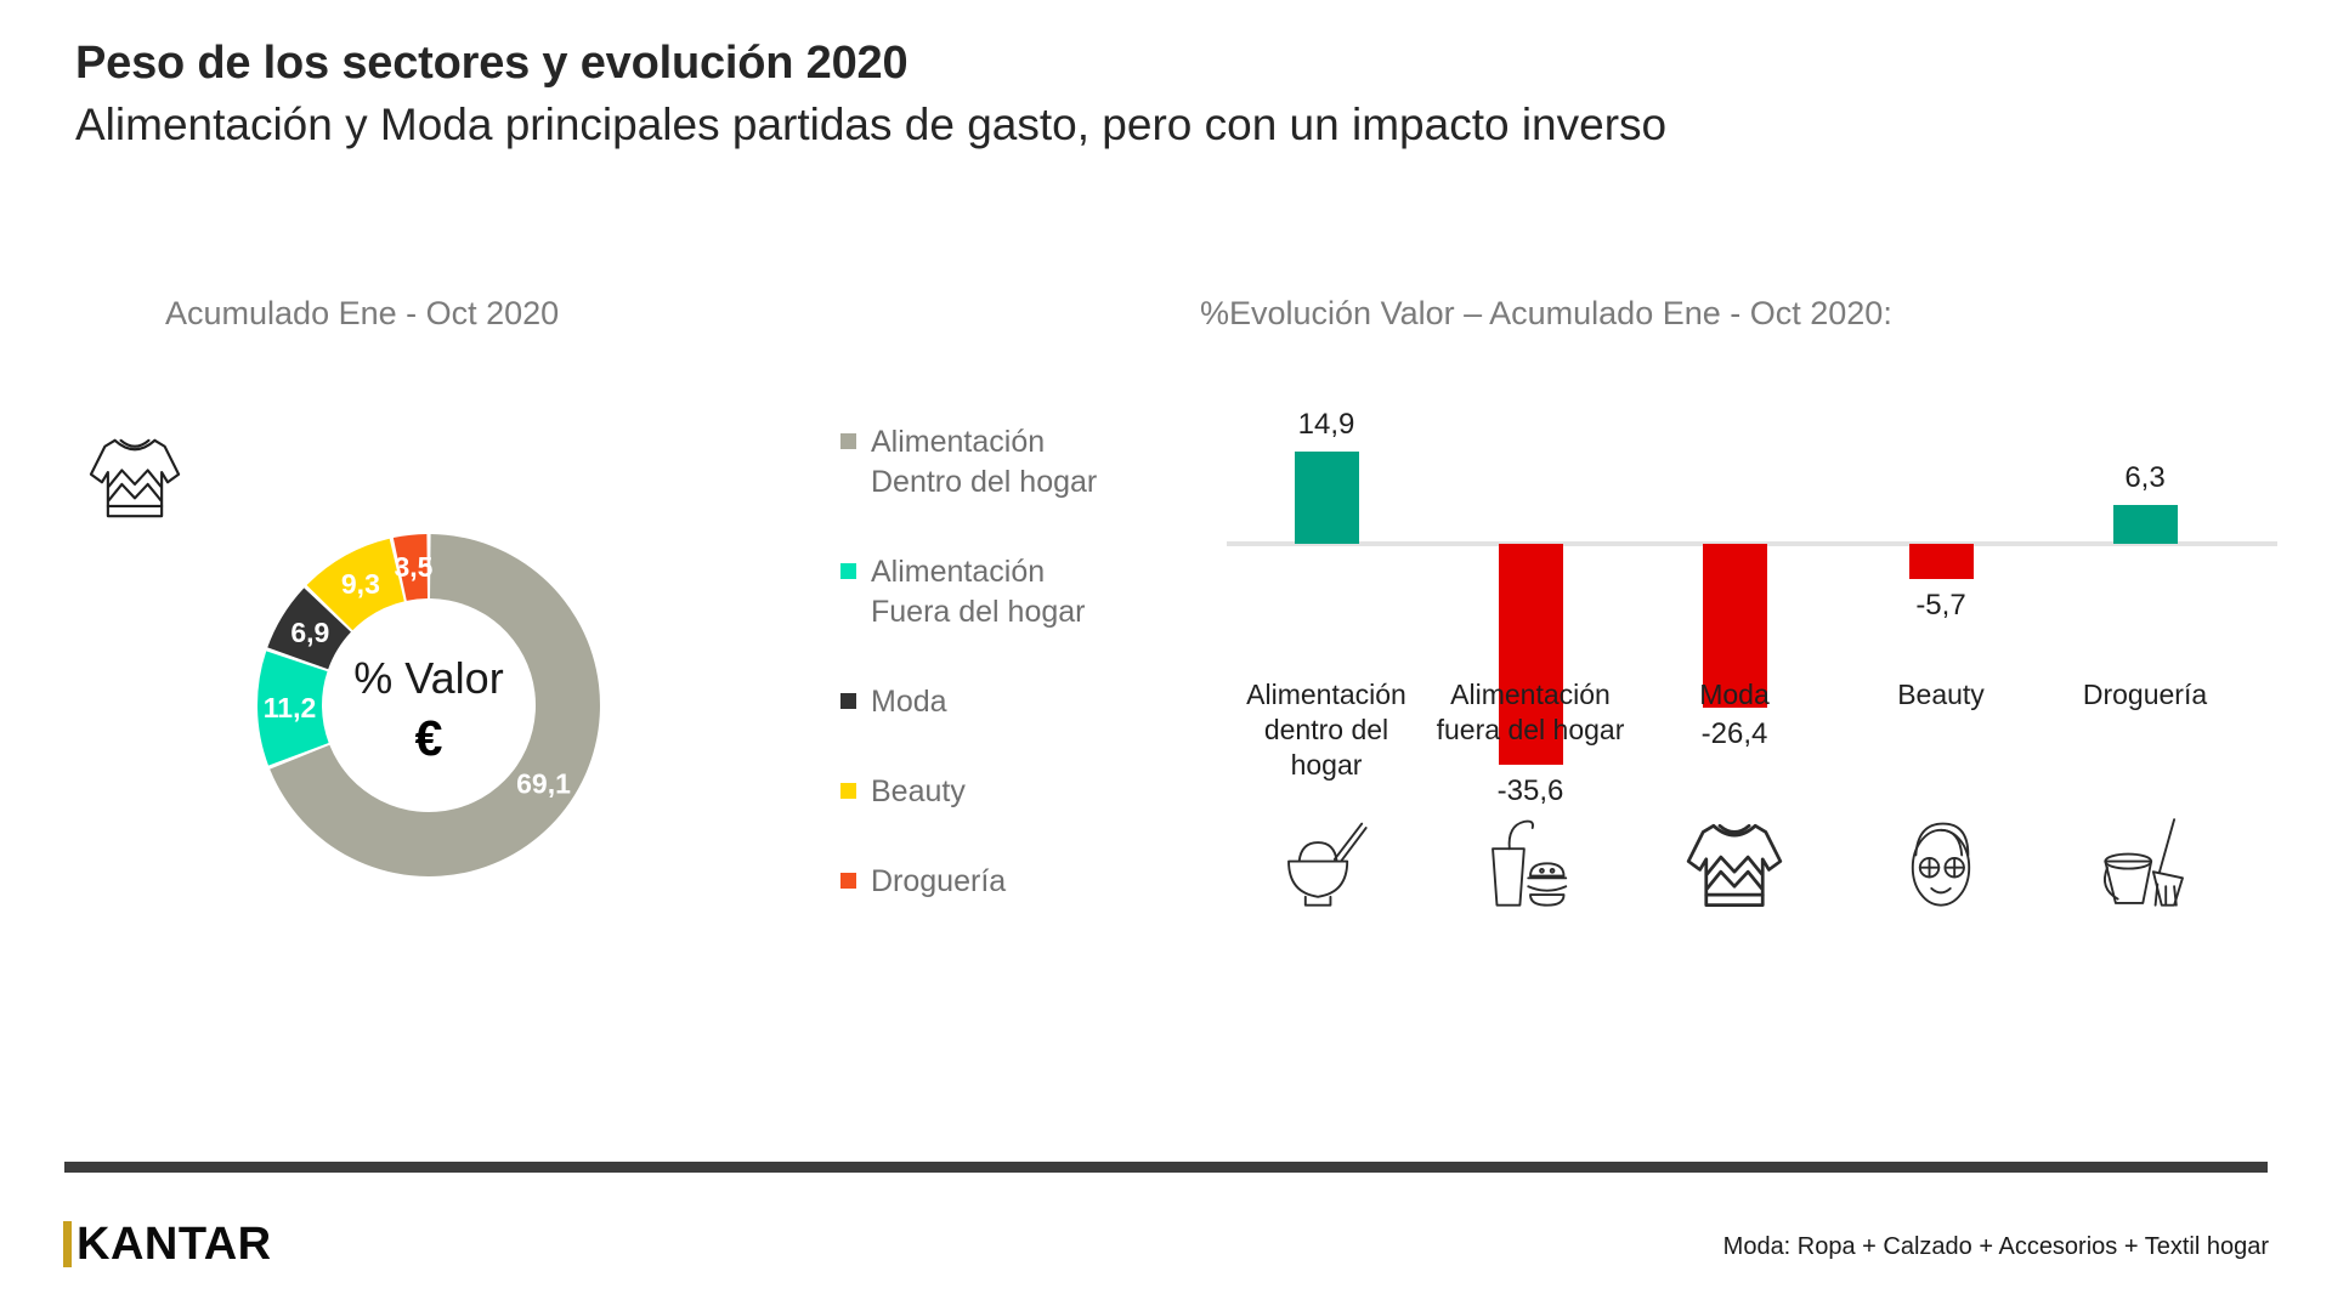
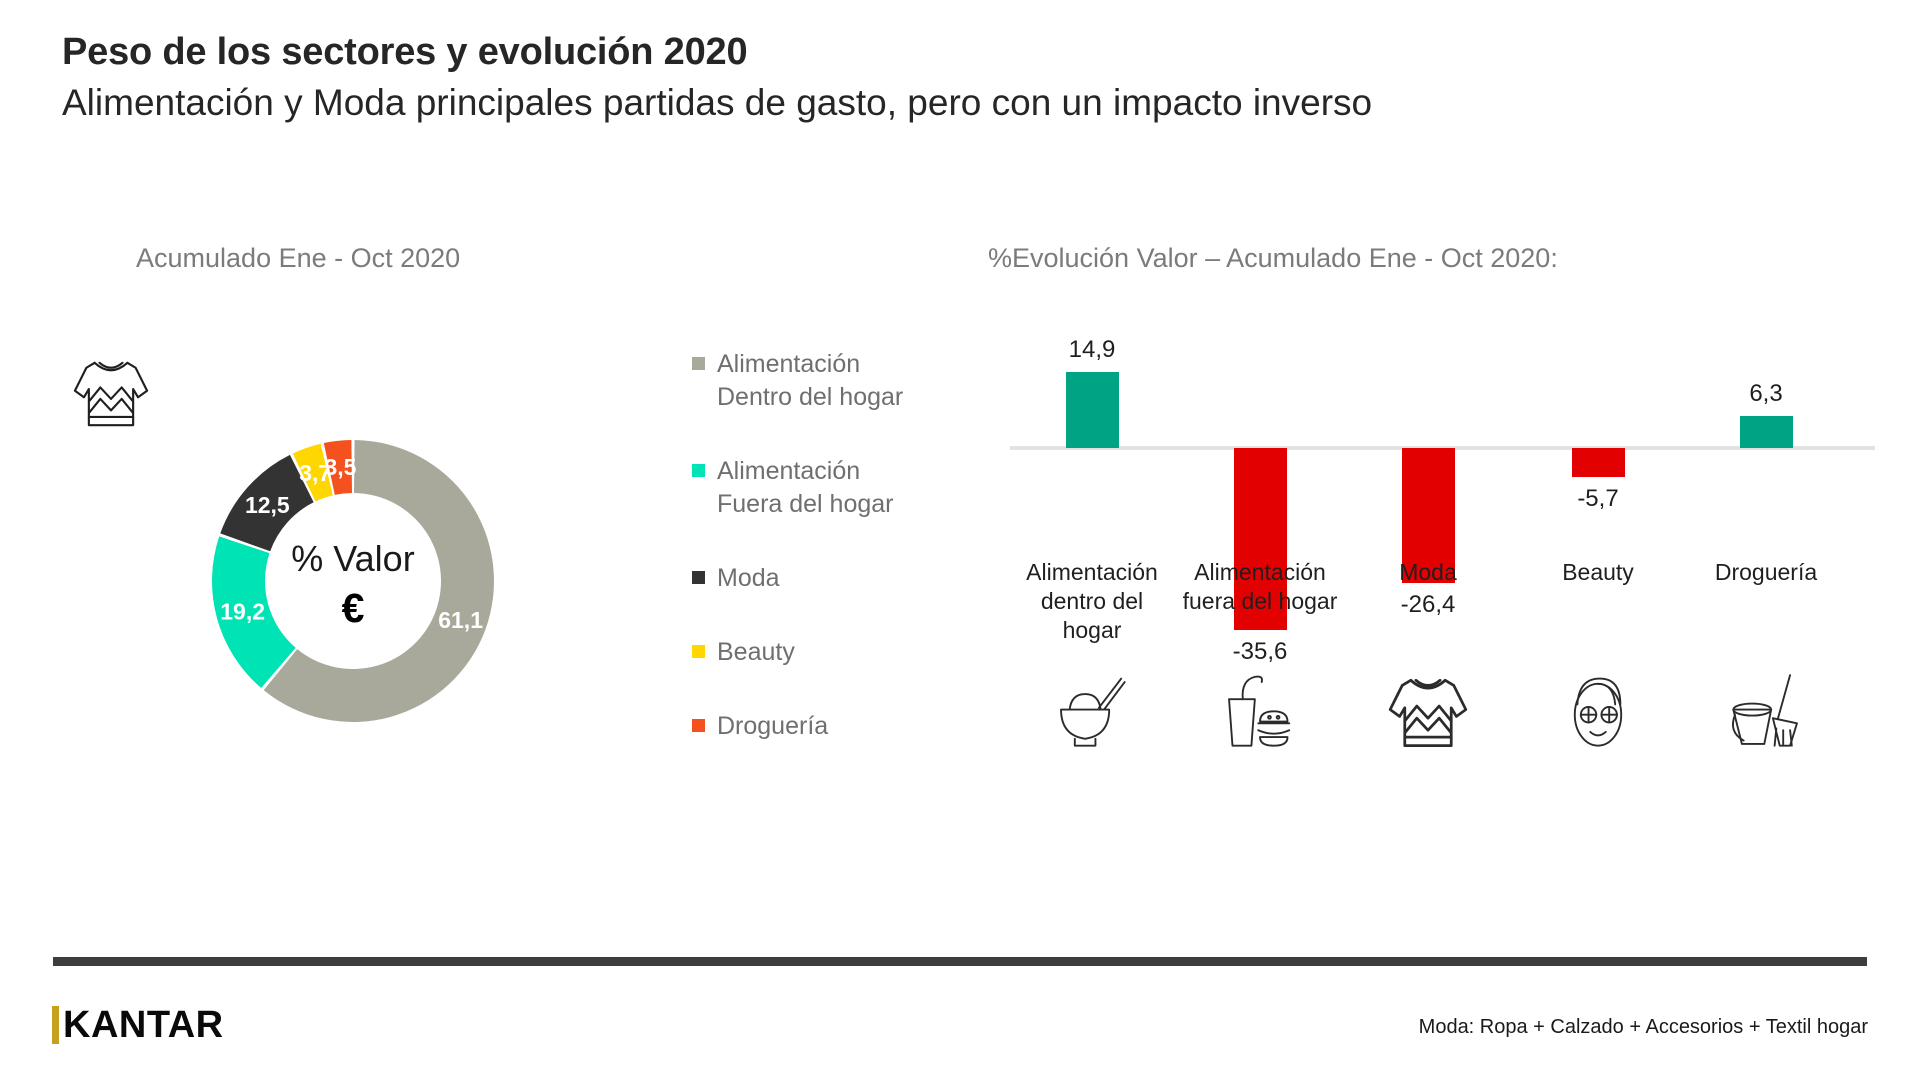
Acumulado Ene - Oct 2020/Alimentación Dentro del hogar: 69,1 -> 61,1
Acumulado Ene - Oct 2020/Alimentación Fuera del hogar: 11,2 -> 19,2
Acumulado Ene - Oct 2020/Moda: 6,9 -> 12,5
Acumulado Ene - Oct 2020/Beauty: 9,3 -> 3,7
